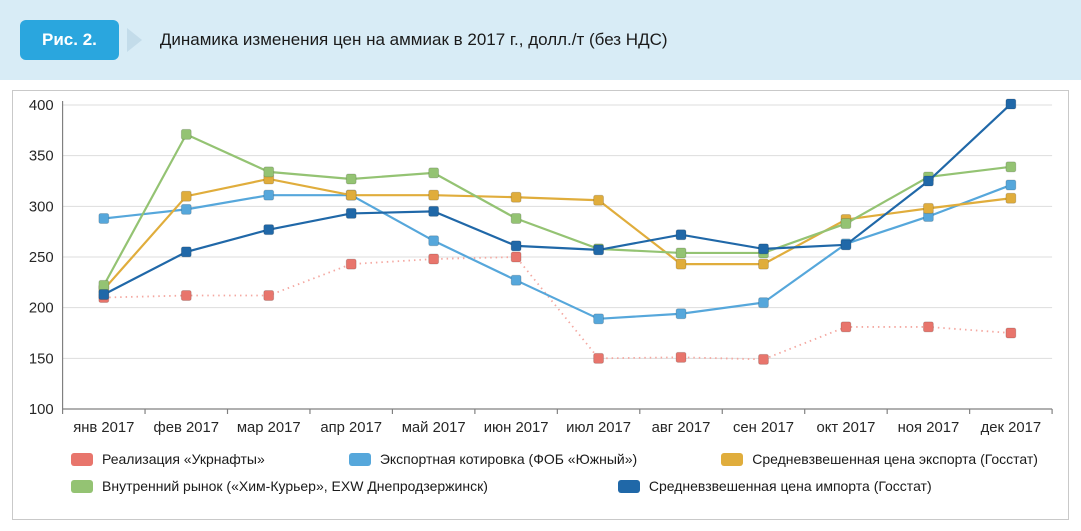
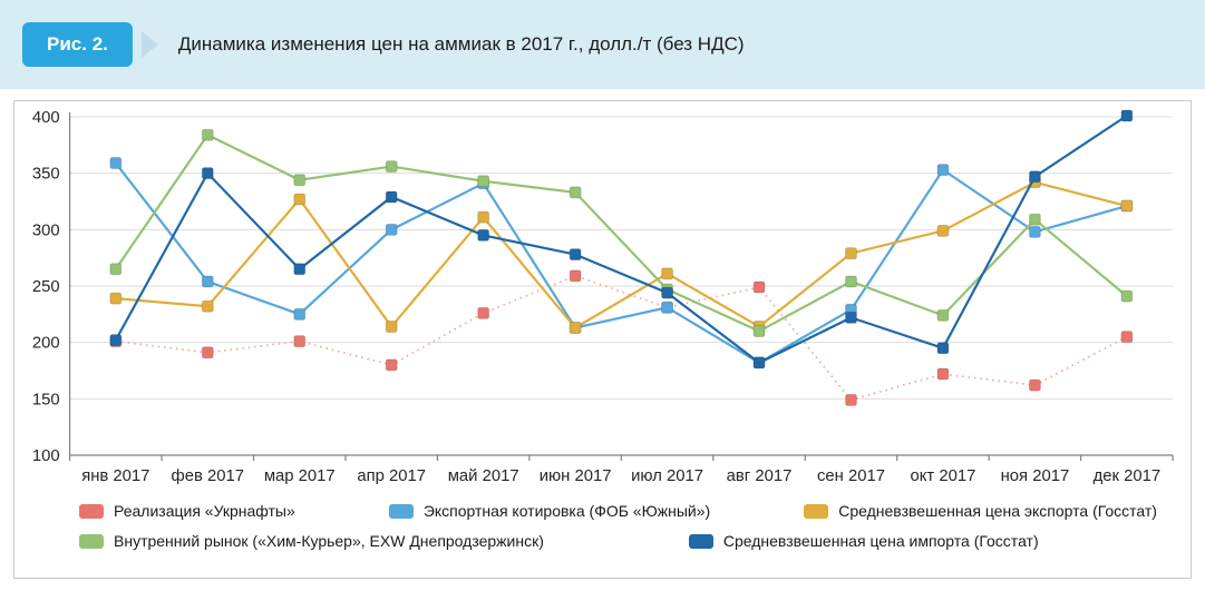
Реализация «Укрнафты»/янв 2017: 210 -> 201
Экспортная котировка (ФОБ «Южный»)/янв 2017: 288 -> 359
Средневзвешенная цена экспорта (Госстат)/янв 2017: 218 -> 239
Внутренний рынок («Хим-Курьер», EXW Днепродзержинск)/янв 2017: 222 -> 265
Средневзвешенная цена импорта (Госстат)/янв 2017: 213 -> 202
Реализация «Укрнафты»/фев 2017: 212 -> 191
Экспортная котировка (ФОБ «Южный»)/фев 2017: 297 -> 254
Средневзвешенная цена экспорта (Госстат)/фев 2017: 310 -> 232
Внутренний рынок («Хим-Курьер», EXW Днепродзержинск)/фев 2017: 371 -> 384
Средневзвешенная цена импорта (Госстат)/фев 2017: 255 -> 350
Реализация «Укрнафты»/мар 2017: 212 -> 201
Экспортная котировка (ФОБ «Южный»)/мар 2017: 311 -> 225
Внутренний рынок («Хим-Курьер», EXW Днепродзержинск)/мар 2017: 334 -> 344
Средневзвешенная цена импорта (Госстат)/мар 2017: 277 -> 265
Реализация «Укрнафты»/апр 2017: 243 -> 180
Экспортная котировка (ФОБ «Южный»)/апр 2017: 311 -> 300
Средневзвешенная цена экспорта (Госстат)/апр 2017: 311 -> 214
Внутренний рынок («Хим-Курьер», EXW Днепродзержинск)/апр 2017: 327 -> 356
Средневзвешенная цена импорта (Госстат)/апр 2017: 293 -> 329
Реализация «Укрнафты»/май 2017: 248 -> 226
Экспортная котировка (ФОБ «Южный»)/май 2017: 266 -> 341
Внутренний рынок («Хим-Курьер», EXW Днепродзержинск)/май 2017: 333 -> 343
Реализация «Укрнафты»/июн 2017: 250 -> 259
Экспортная котировка (ФОБ «Южный»)/июн 2017: 227 -> 213
Средневзвешенная цена экспорта (Госстат)/июн 2017: 309 -> 213
Внутренний рынок («Хим-Курьер», EXW Днепродзержинск)/июн 2017: 288 -> 333
Средневзвешенная цена импорта (Госстат)/июн 2017: 261 -> 278
Реализация «Укрнафты»/июл 2017: 150 -> 231
Экспортная котировка (ФОБ «Южный»)/июл 2017: 189 -> 231
Средневзвешенная цена экспорта (Госстат)/июл 2017: 306 -> 261
Внутренний рынок («Хим-Курьер», EXW Днепродзержинск)/июл 2017: 258 -> 247
Средневзвешенная цена импорта (Госстат)/июл 2017: 257 -> 244
Реализация «Укрнафты»/авг 2017: 151 -> 249
Экспортная котировка (ФОБ «Южный»)/авг 2017: 194 -> 182
Средневзвешенная цена экспорта (Госстат)/авг 2017: 243 -> 214
Внутренний рынок («Хим-Курьер», EXW Днепродзержинск)/авг 2017: 254 -> 210
Средневзвешенная цена импорта (Госстат)/авг 2017: 272 -> 182
Экспортная котировка (ФОБ «Южный»)/сен 2017: 205 -> 229
Средневзвешенная цена экспорта (Госстат)/сен 2017: 243 -> 279
Средневзвешенная цена импорта (Госстат)/сен 2017: 258 -> 222
Реализация «Укрнафты»/окт 2017: 181 -> 172
Экспортная котировка (ФОБ «Южный»)/окт 2017: 263 -> 353
Средневзвешенная цена экспорта (Госстат)/окт 2017: 287 -> 299
Внутренний рынок («Хим-Курьер», EXW Днепродзержинск)/окт 2017: 283 -> 224
Средневзвешенная цена импорта (Госстат)/окт 2017: 262 -> 195
Реализация «Укрнафты»/ноя 2017: 181 -> 162
Экспортная котировка (ФОБ «Южный»)/ноя 2017: 290 -> 298
Средневзвешенная цена экспорта (Госстат)/ноя 2017: 298 -> 342
Внутренний рынок («Хим-Курьер», EXW Днепродзержинск)/ноя 2017: 329 -> 309
Средневзвешенная цена импорта (Госстат)/ноя 2017: 325 -> 347
Реализация «Укрнафты»/дек 2017: 175 -> 205
Средневзвешенная цена экспорта (Госстат)/дек 2017: 308 -> 321
Внутренний рынок («Хим-Курьер», EXW Днепродзержинск)/дек 2017: 339 -> 241
